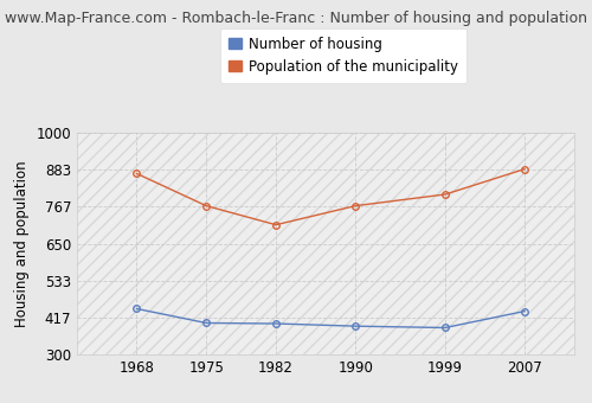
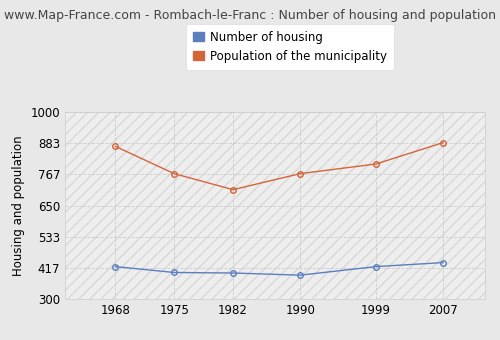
Number of housing/1968: 445 -> 422
Number of housing/1999: 385 -> 422
